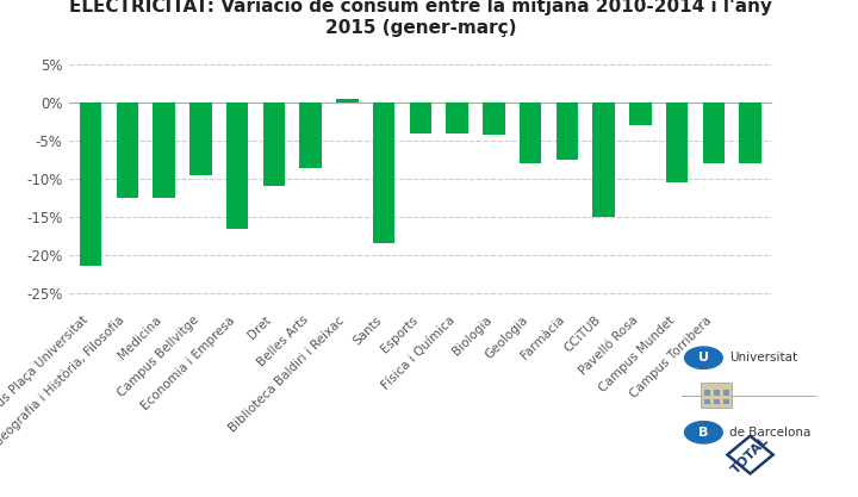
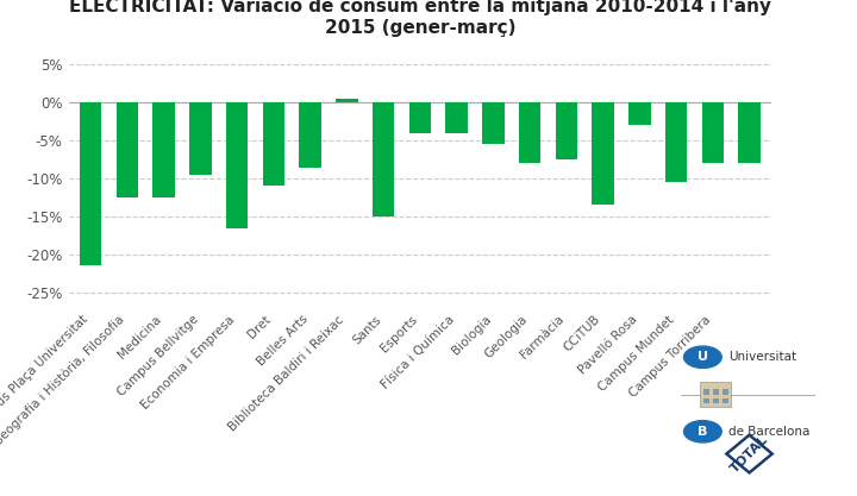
Sants: -18.4% -> -15.0%
Biologia: -4.2% -> -5.5%
CCiTUB: -15.0% -> -13.5%
